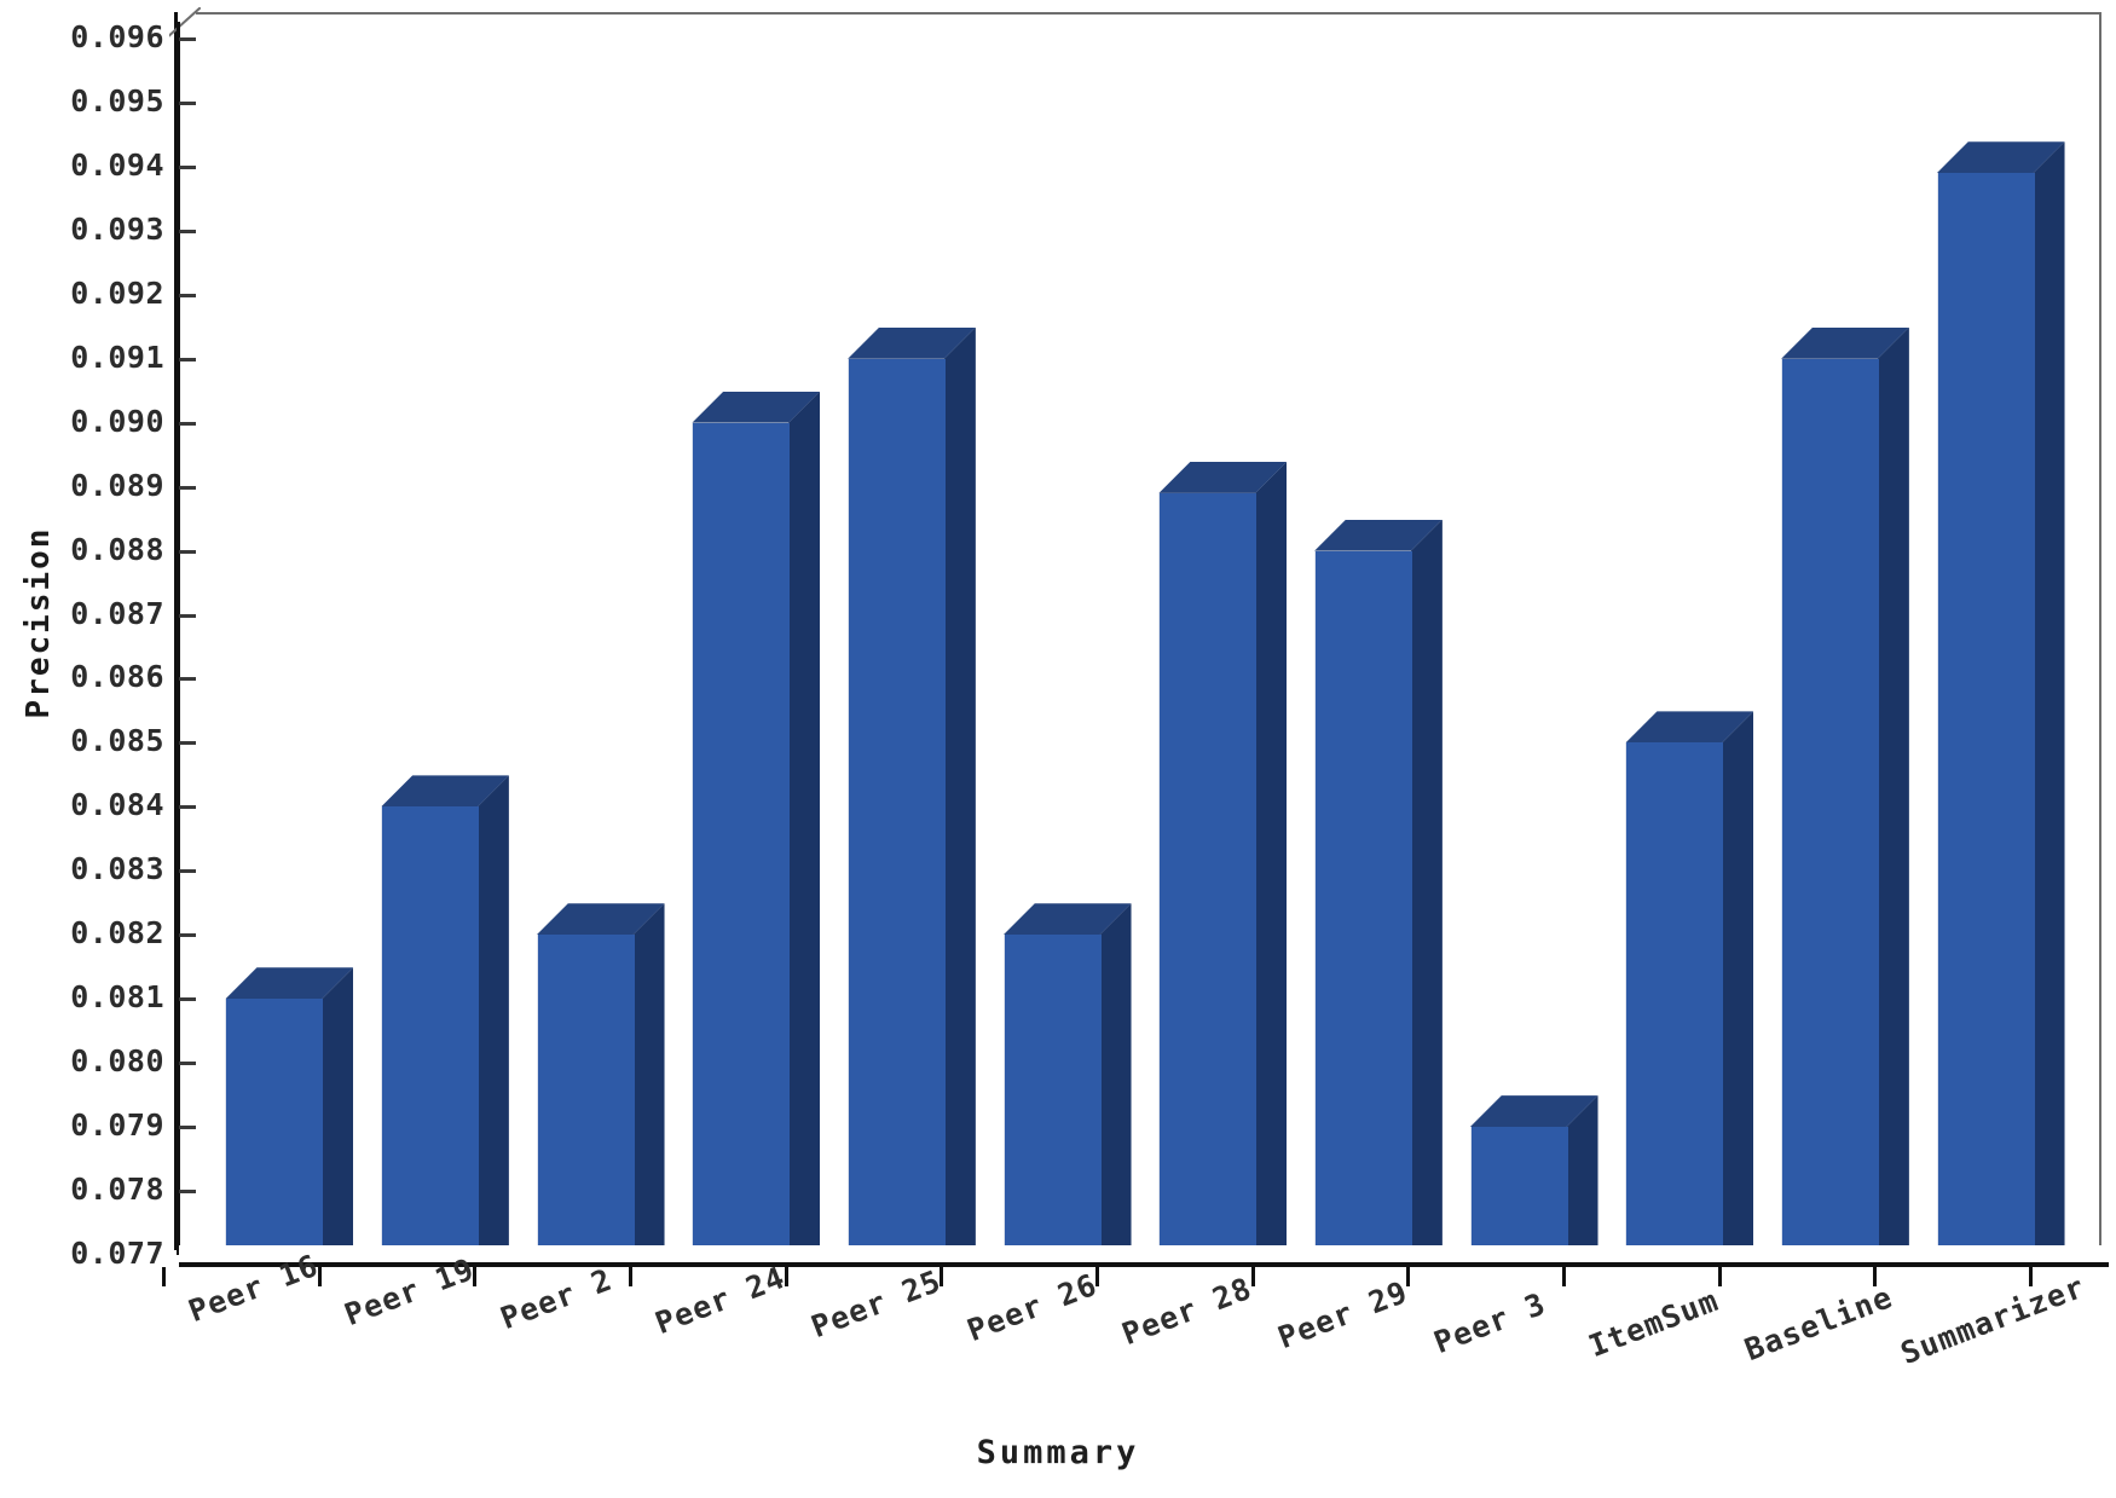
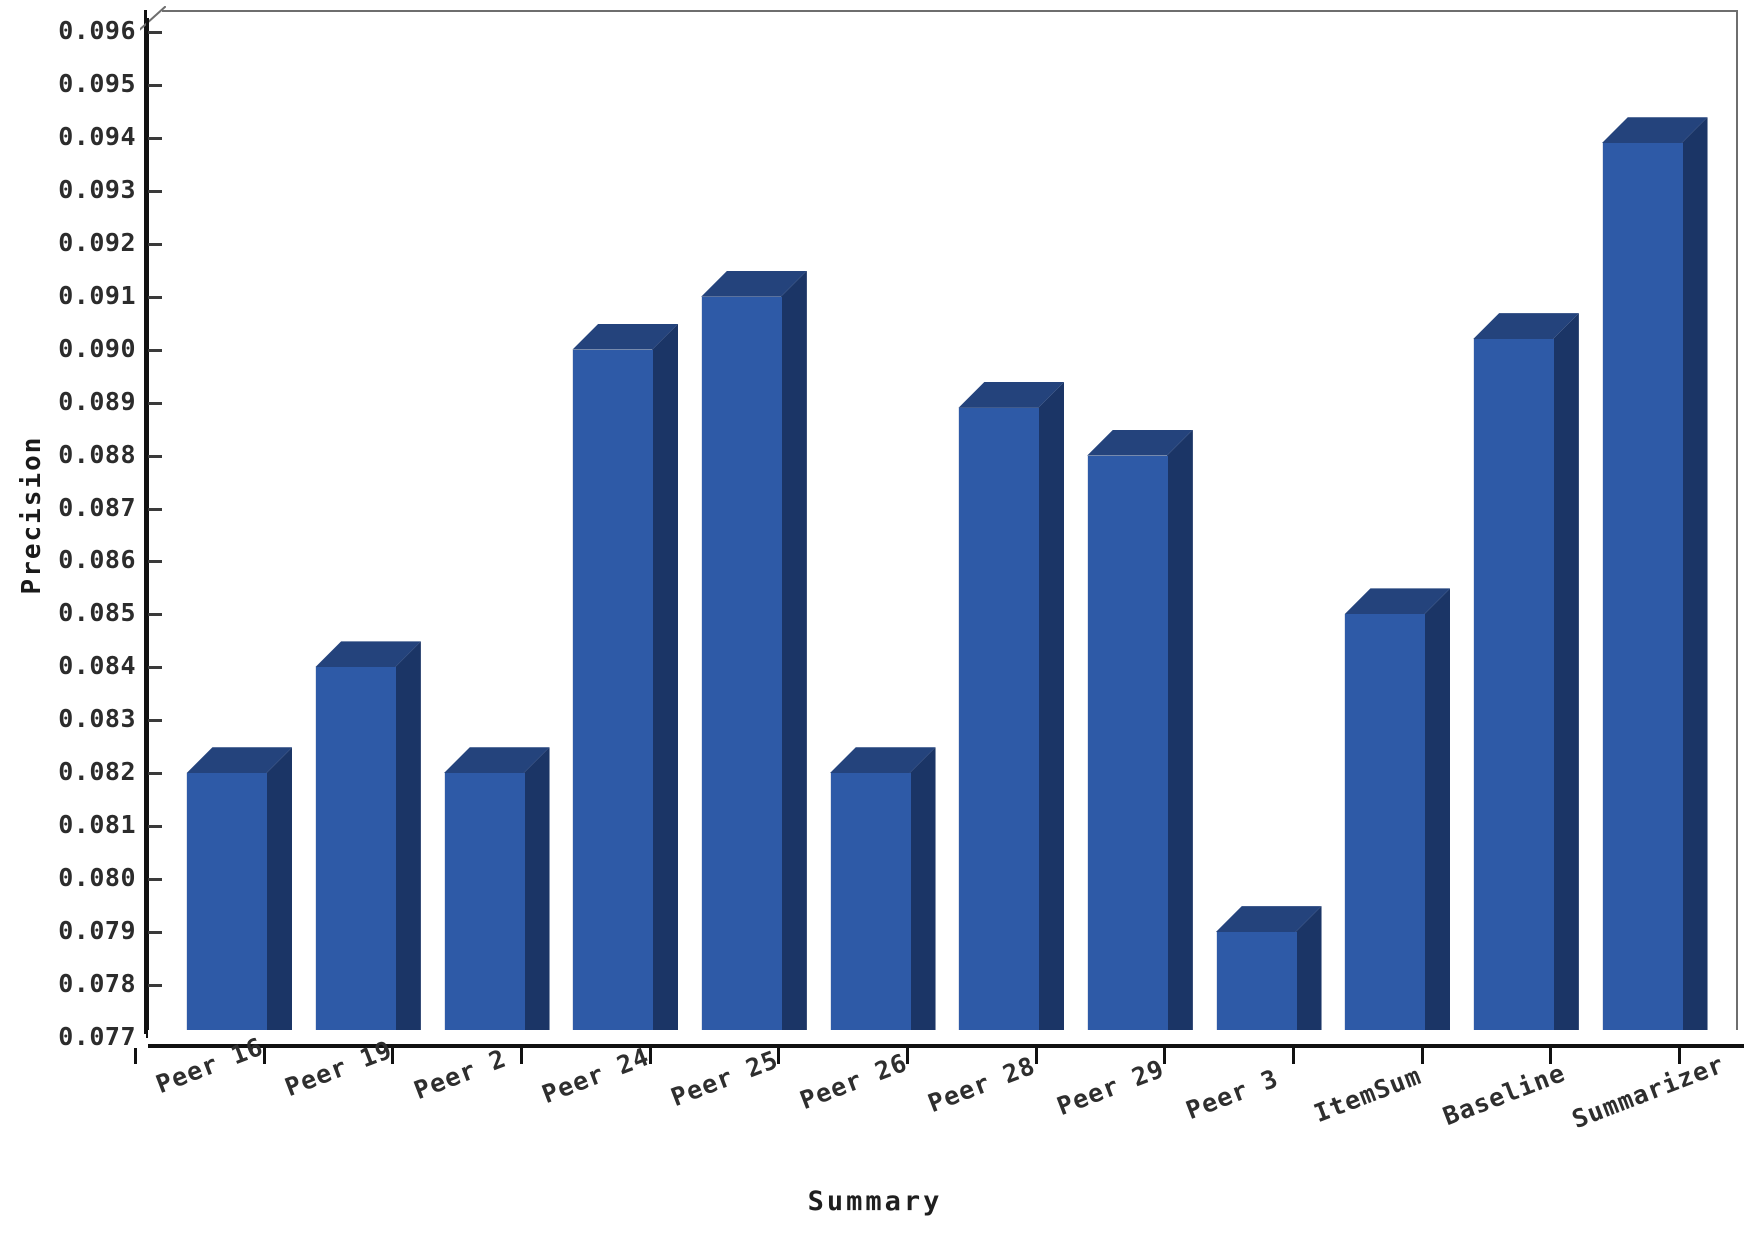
Peer 16: 0.0810 -> 0.0820
Baseline: 0.0910 -> 0.0902
